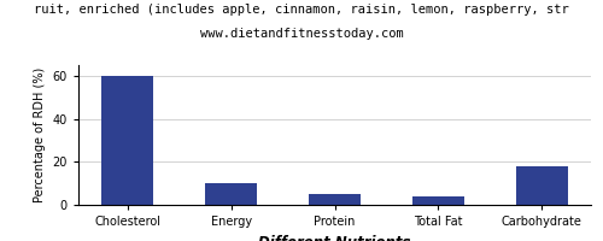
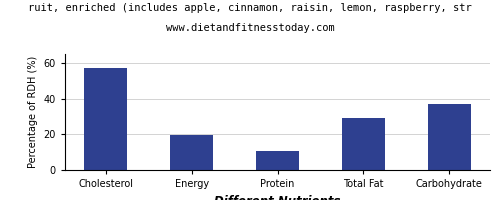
Cholesterol: 60 -> 57
Energy: 10 -> 20
Protein: 5 -> 10
Total Fat: 4 -> 29
Carbohydrate: 18 -> 37
